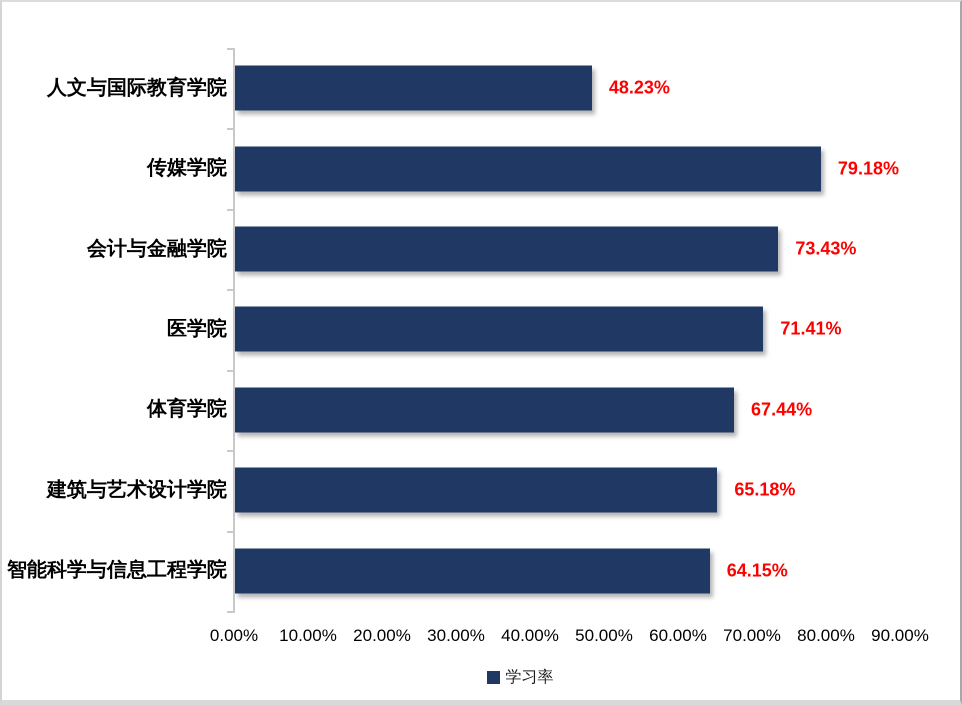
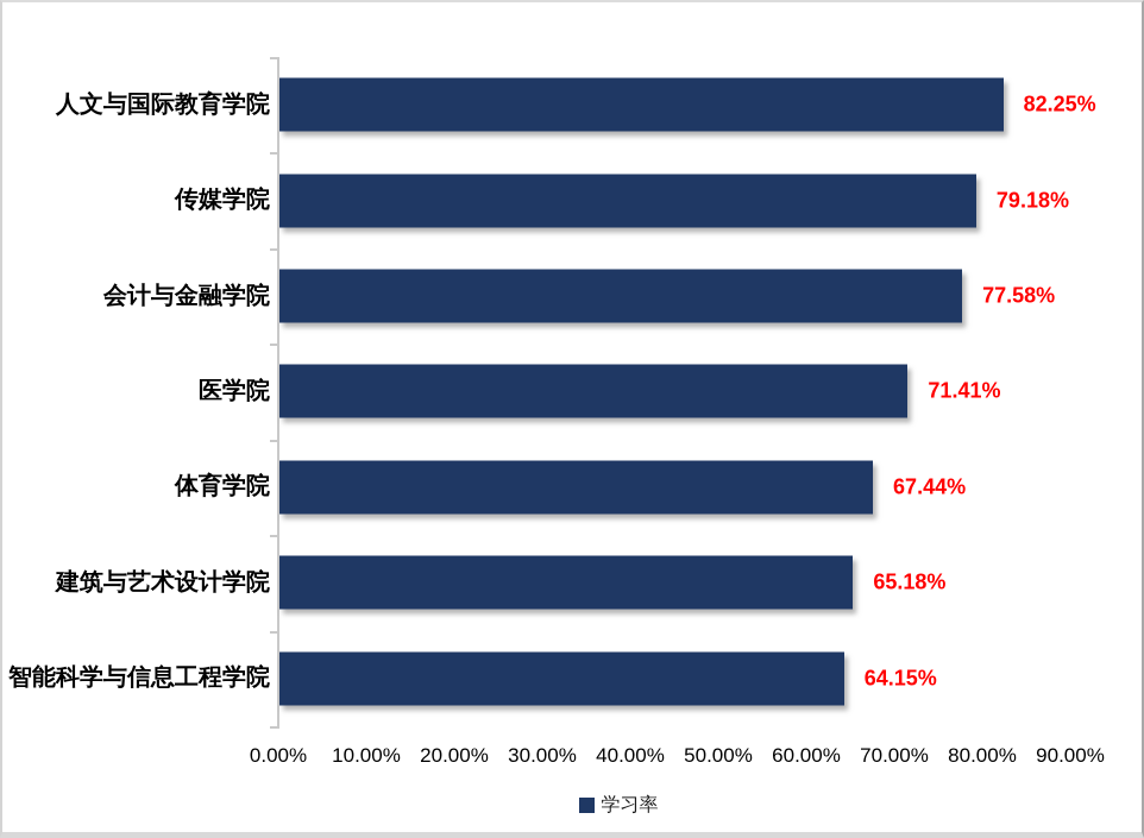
人文与国际教育学院: 48.23% -> 82.25%
会计与金融学院: 73.43% -> 77.58%
